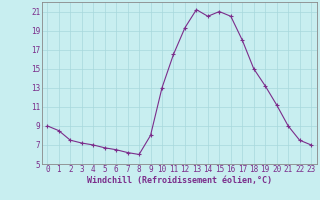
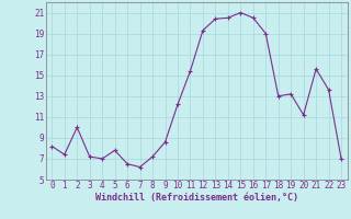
0: 9.0 -> 8.2
1: 8.5 -> 7.4
2: 7.5 -> 10.0
5: 6.7 -> 7.8
8: 6.0 -> 7.2
9: 8.0 -> 8.6
10: 13.0 -> 12.2
11: 16.5 -> 15.4
13: 21.2 -> 20.4
17: 18.0 -> 19.0
18: 15.0 -> 13.0
21: 9.0 -> 15.6
22: 7.5 -> 13.6
